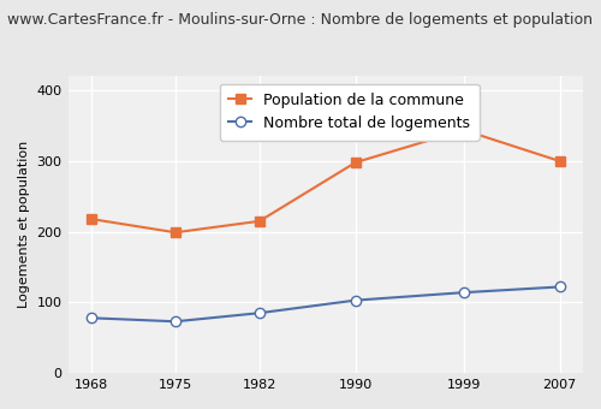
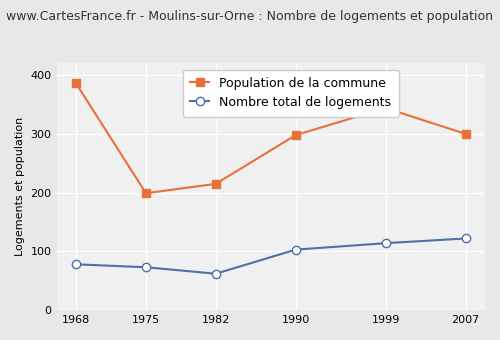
Population de la commune/1968: 218 -> 386
Nombre total de logements/1982: 85 -> 62
